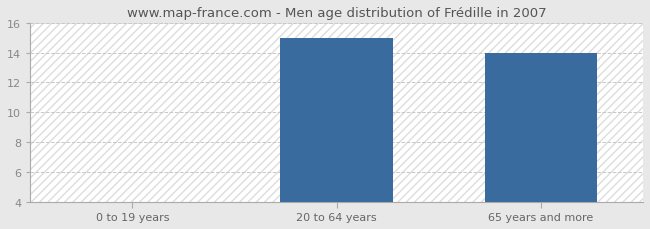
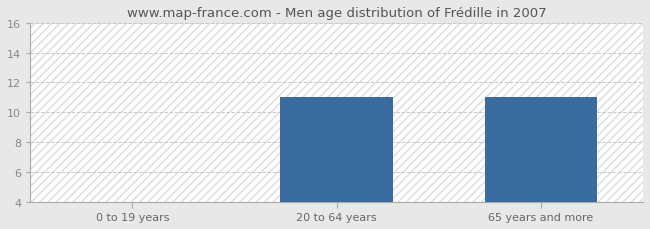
20 to 64 years: 15.0 -> 11.0
65 years and more: 14.0 -> 11.0
